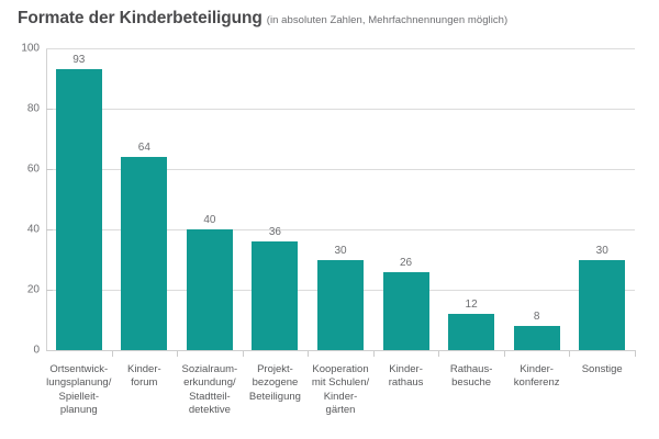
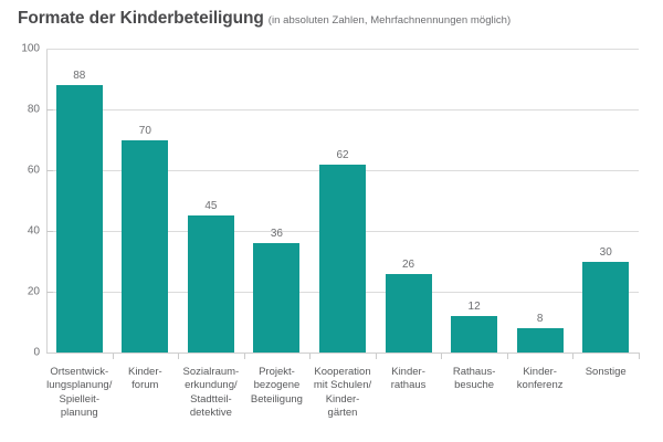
Ortsentwick- lungsplanung/ Spielleit- planung: 93 -> 88
Kinder- forum: 64 -> 70
Sozialraum- erkundung/ Stadtteil- detektive: 40 -> 45
Kooperation mit Schulen/ Kinder- gärten: 30 -> 62
